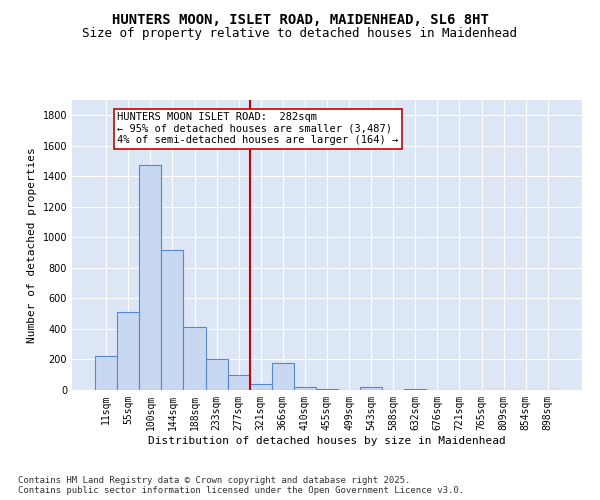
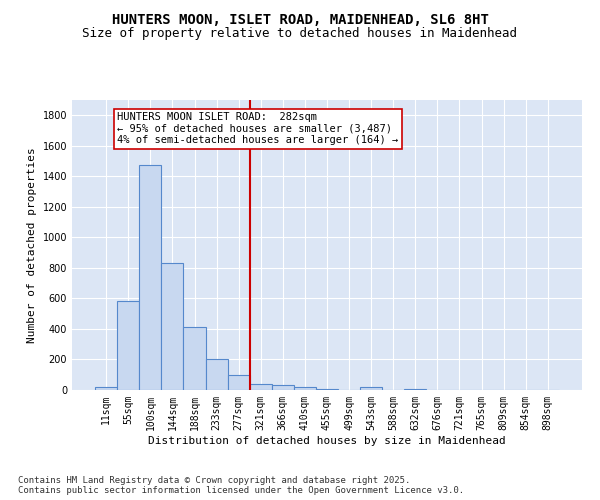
11sqm: 220 -> 20
55sqm: 510 -> 580
144sqm: 920 -> 830
366sqm: 180 -> 30
